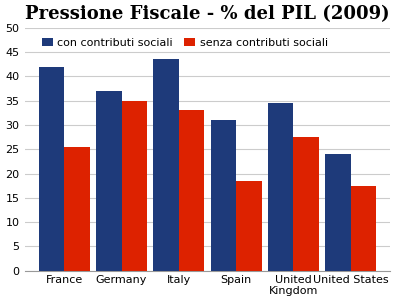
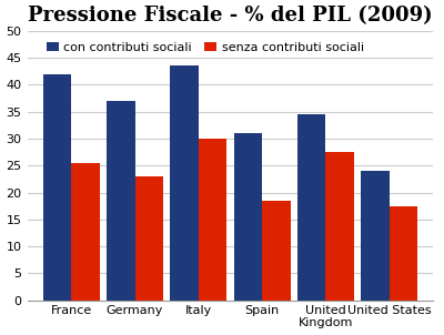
senza contributi sociali/Germany: 35.0 -> 23.0
senza contributi sociali/Italy: 33.0 -> 30.0
